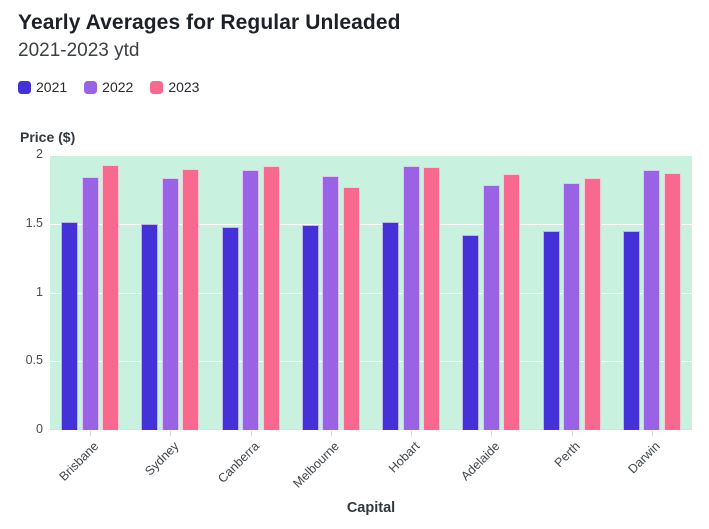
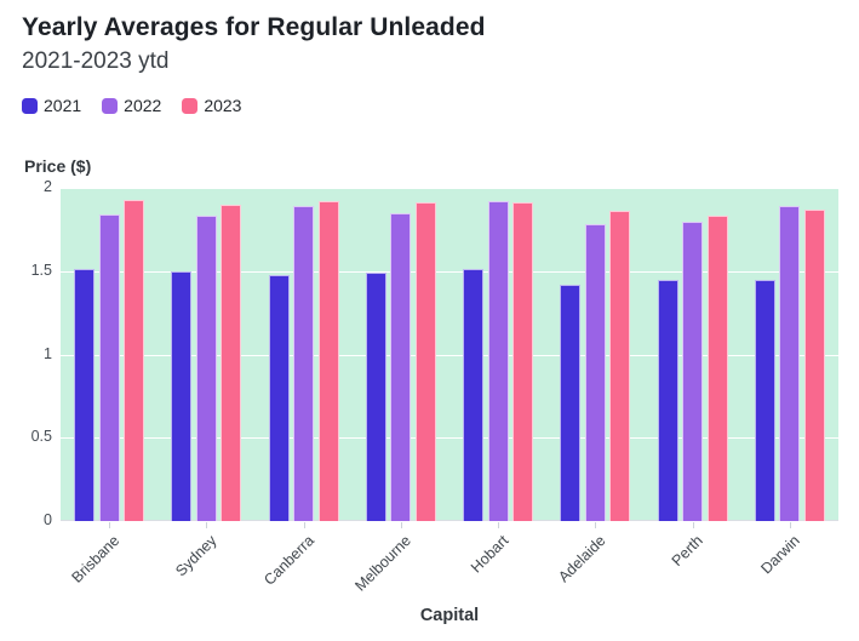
2023/Melbourne: 1.77 -> 1.91
